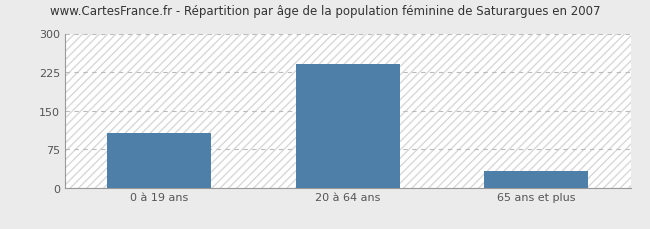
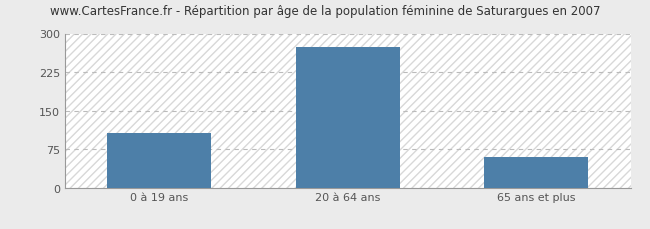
20 à 64 ans: 241 -> 274
65 ans et plus: 33 -> 60
